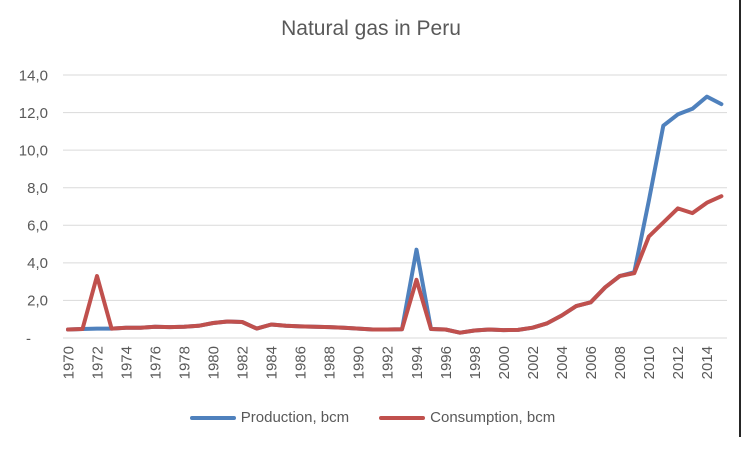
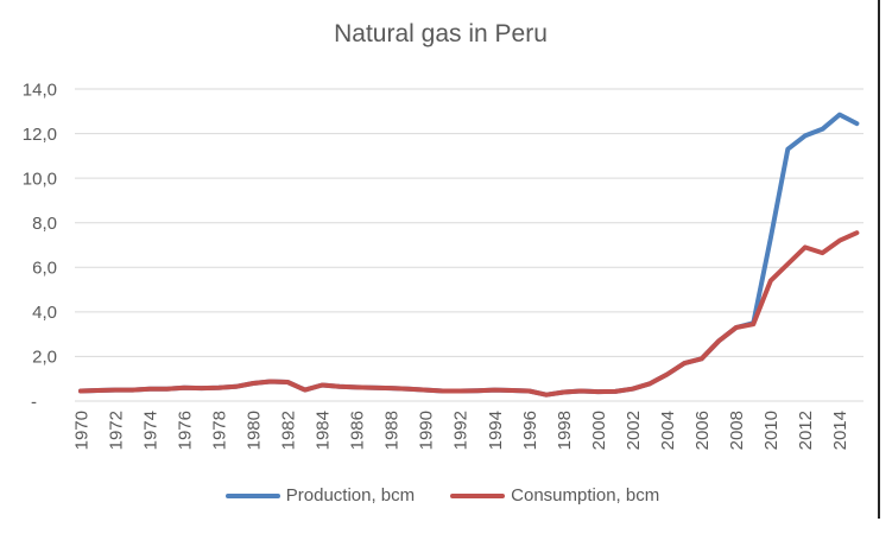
Consumption, bcm/1972: 3,3 -> 0,5
Production, bcm/1994: 4,7 -> 0,5
Consumption, bcm/1994: 3,1 -> 0,5
